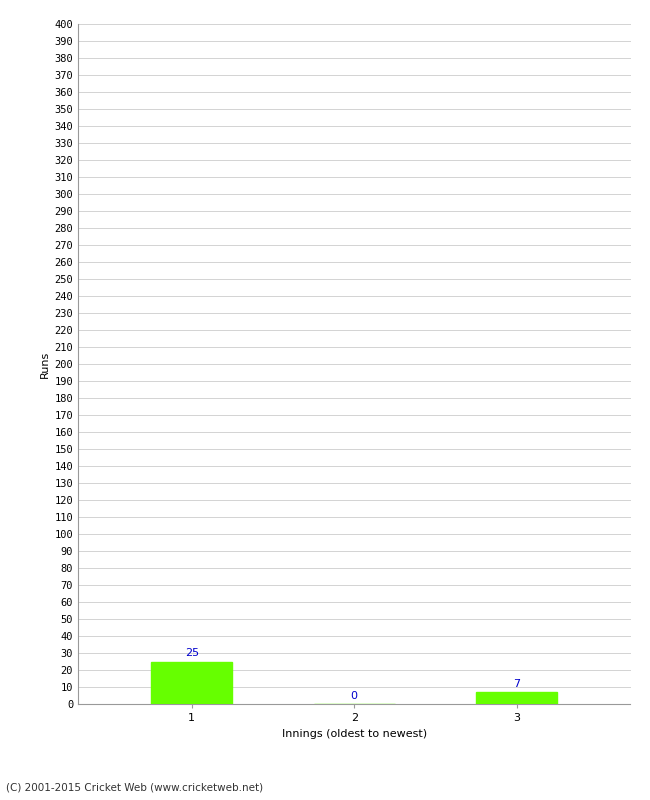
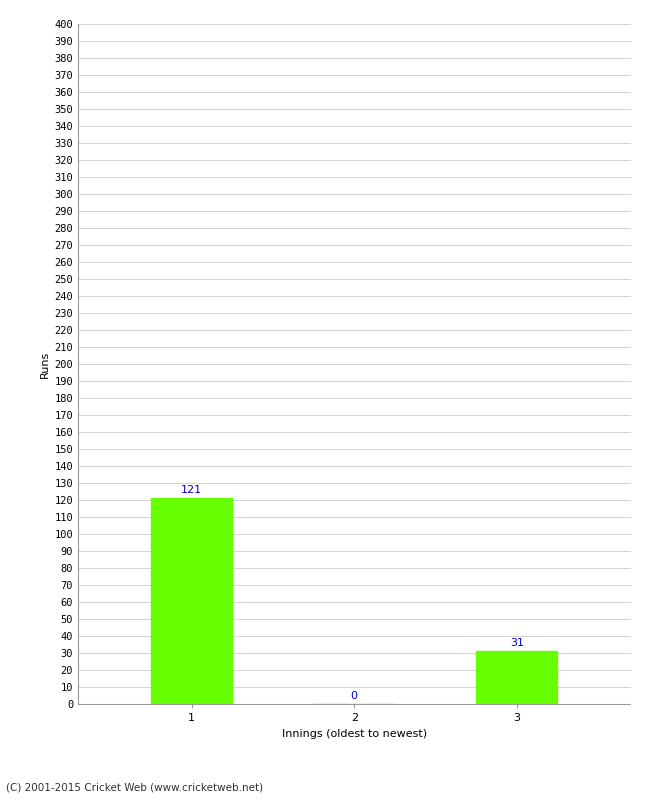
1: 25 -> 121
3: 7 -> 31
